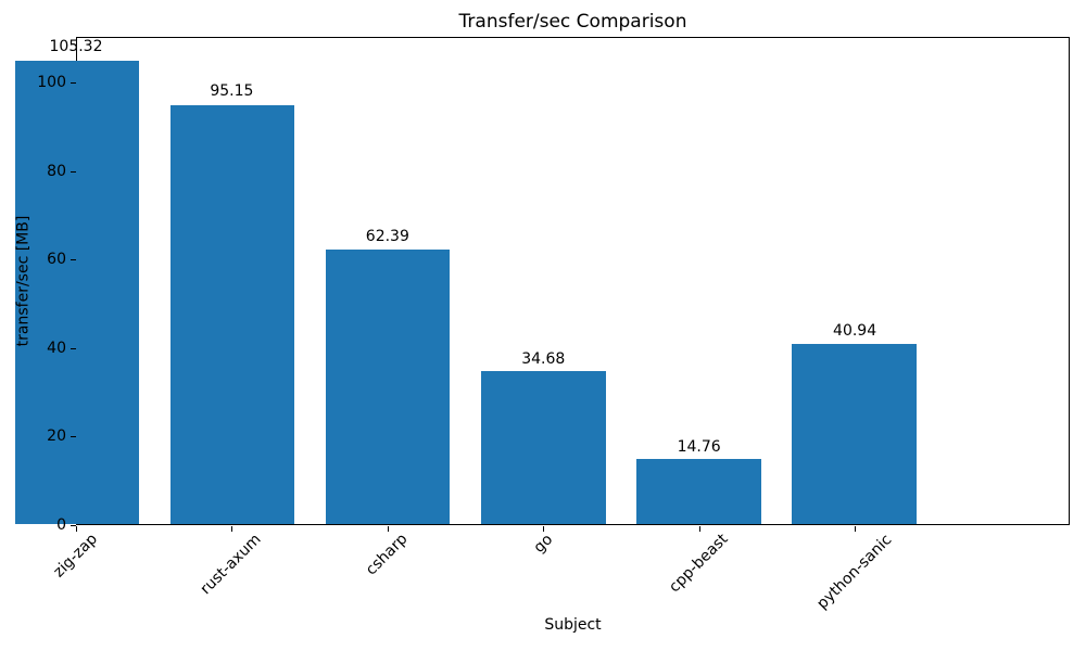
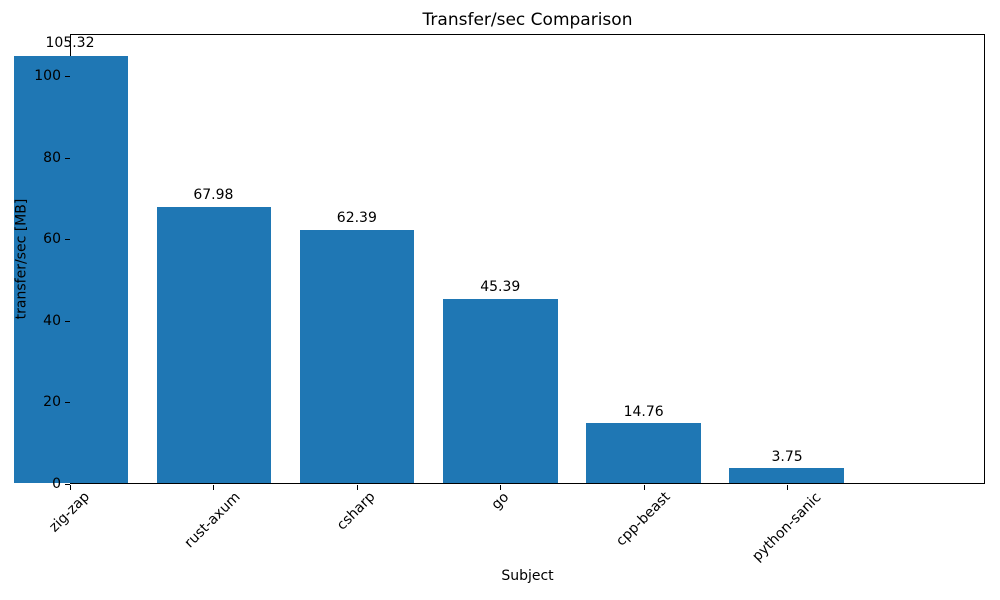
rust-axum: 95.15 -> 67.98
go: 34.68 -> 45.39
python-sanic: 40.94 -> 3.75
